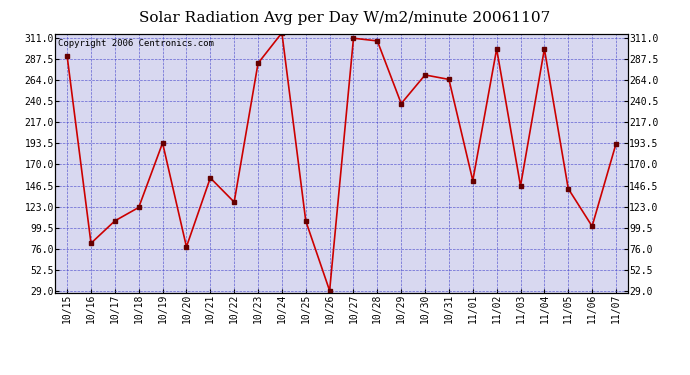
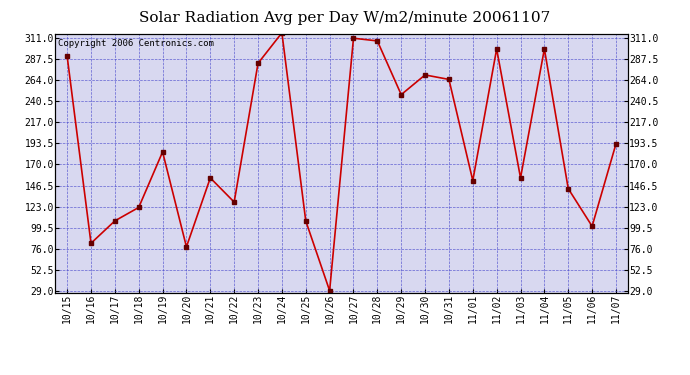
10/19: 194 -> 184
10/29: 238 -> 248
11/03: 146 -> 155
